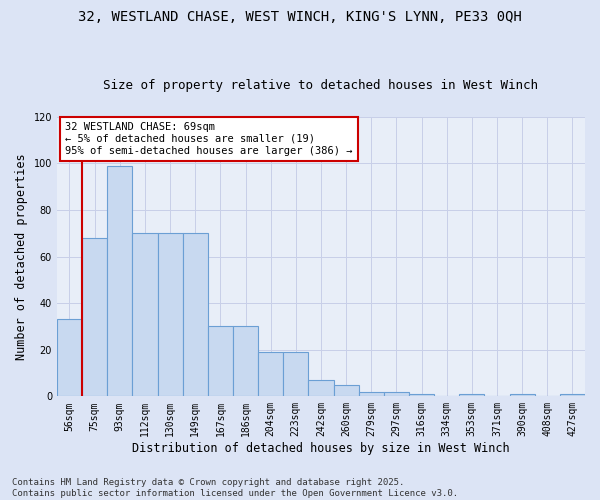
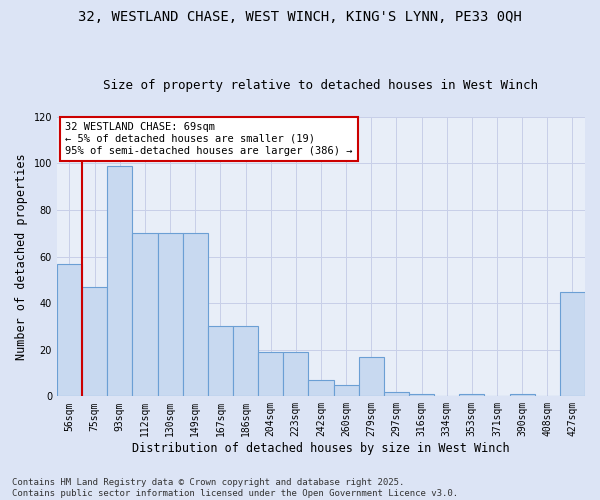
56sqm: 33 -> 57
75sqm: 68 -> 47
279sqm: 2 -> 17
427sqm: 1 -> 45
